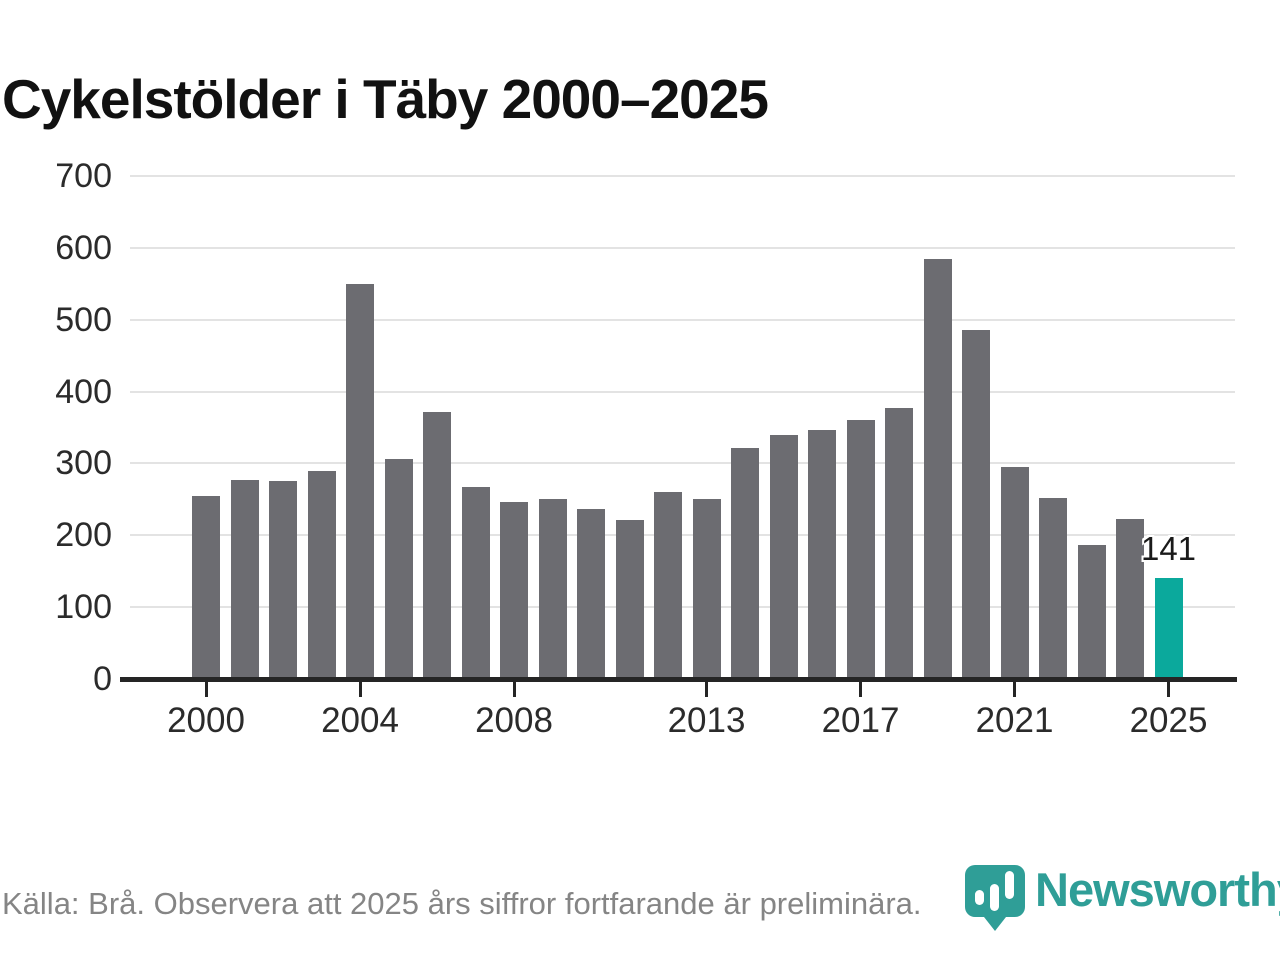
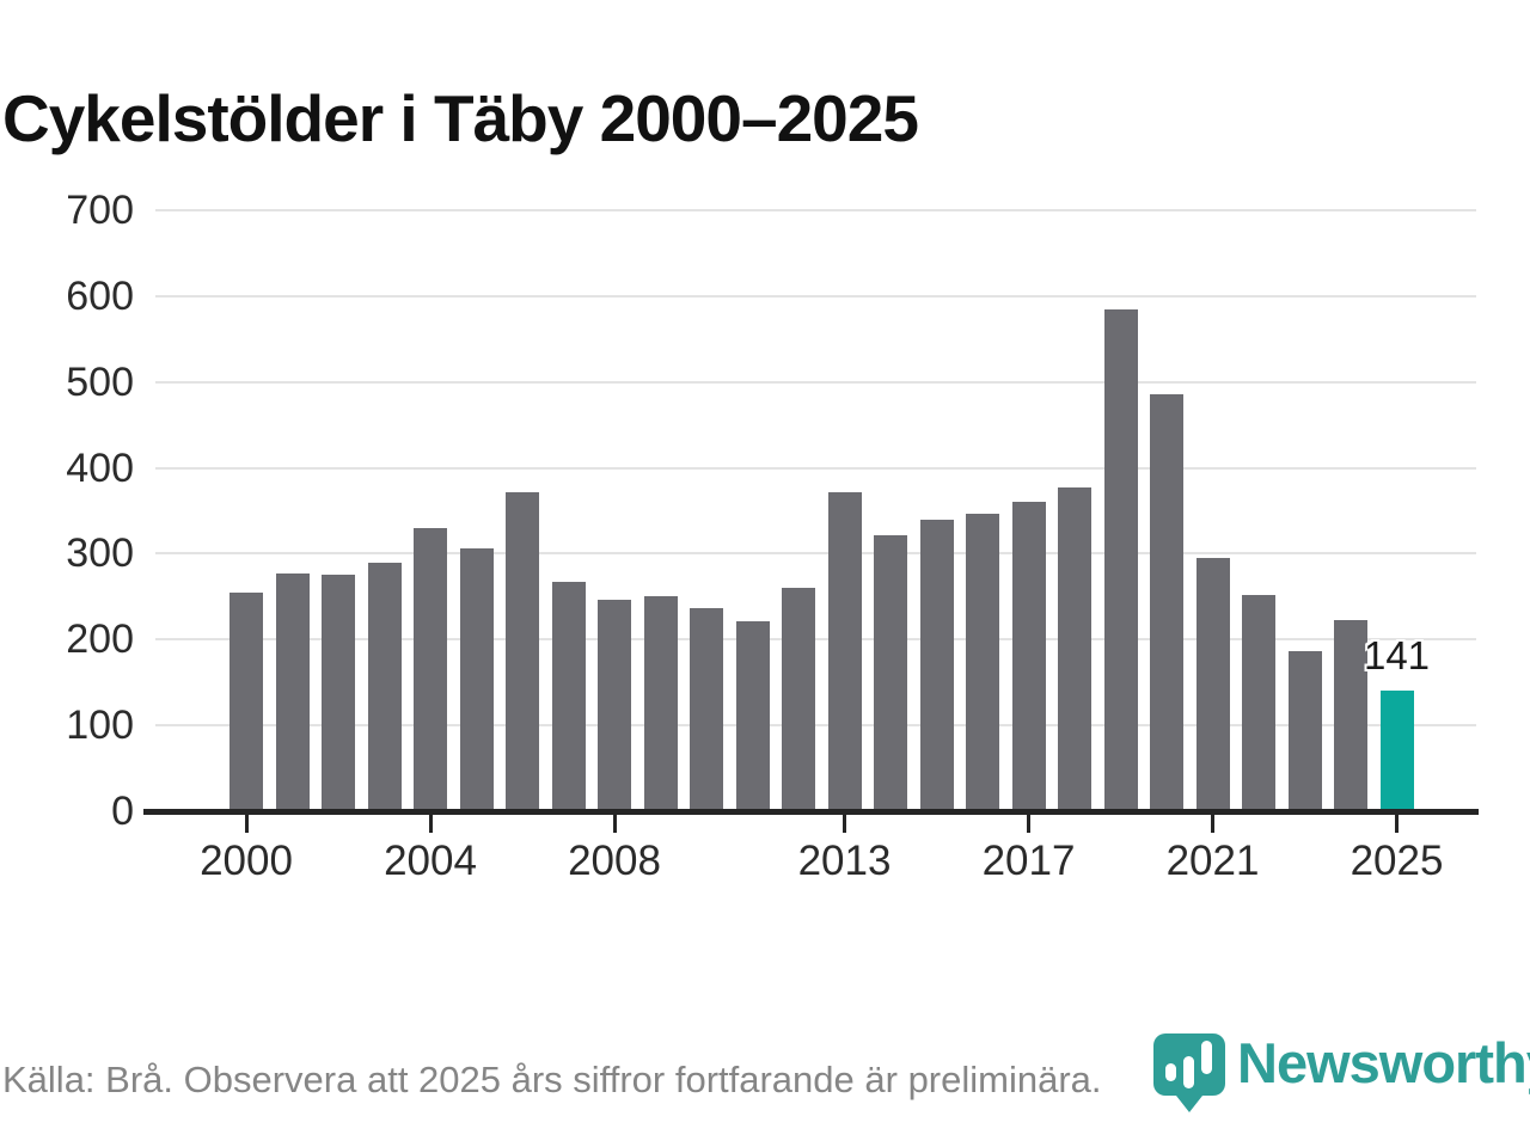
2004: 550 -> 330
2013: 250 -> 370
